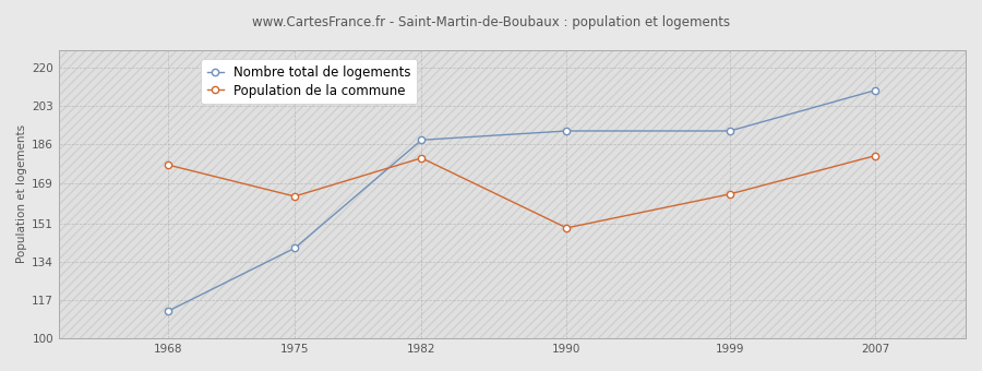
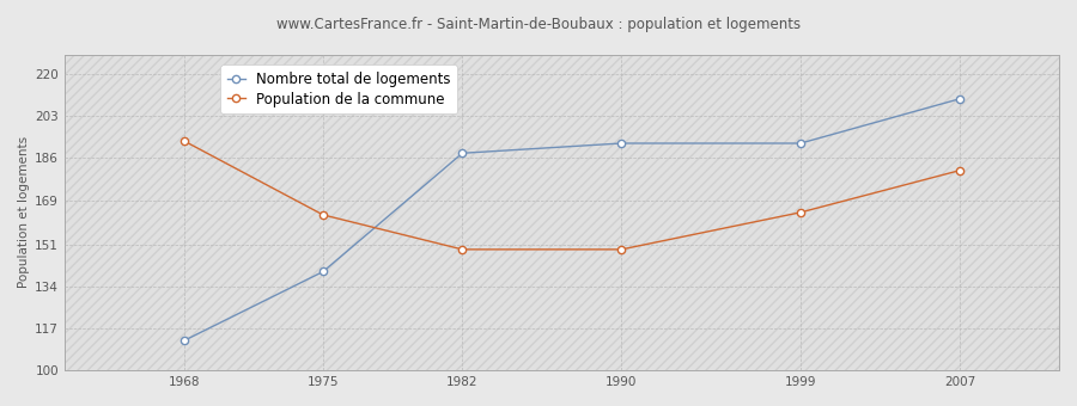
Population de la commune/1968: 177 -> 193
Population de la commune/1982: 180 -> 149
